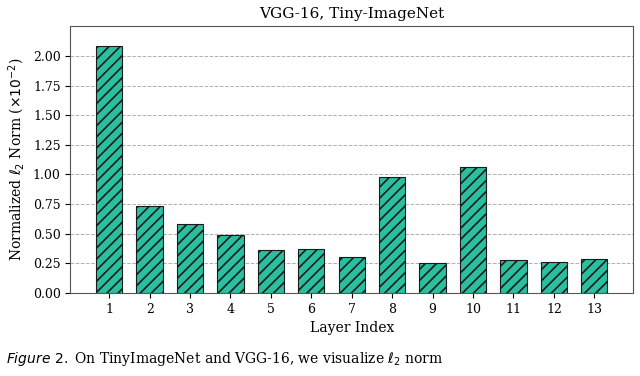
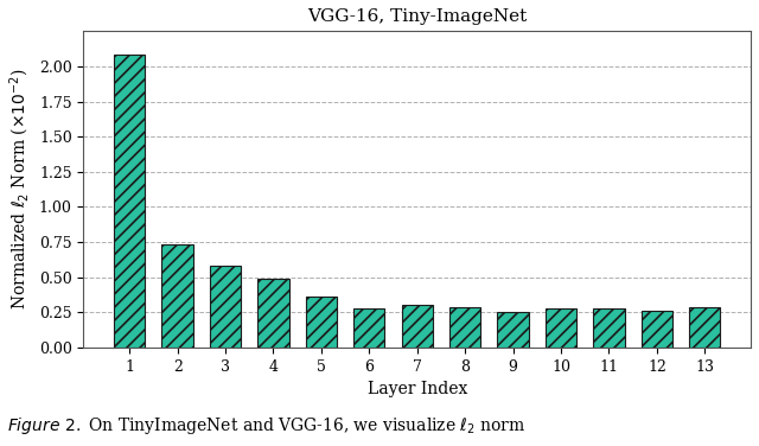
6: 0.37 -> 0.28
8: 0.98 -> 0.28
10: 1.06 -> 0.28
